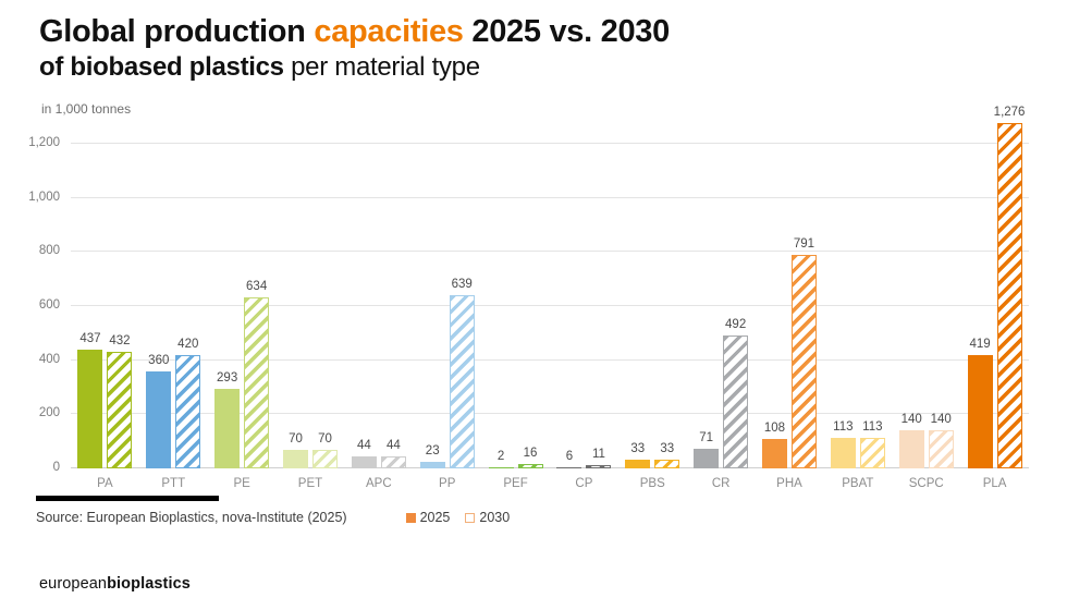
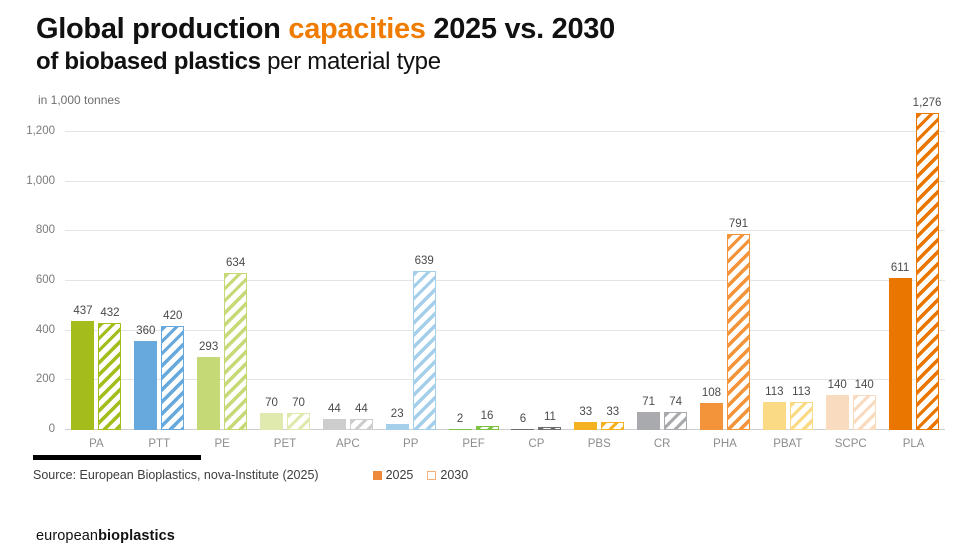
2030/CR: 492 -> 74
2025/PLA: 419 -> 611
